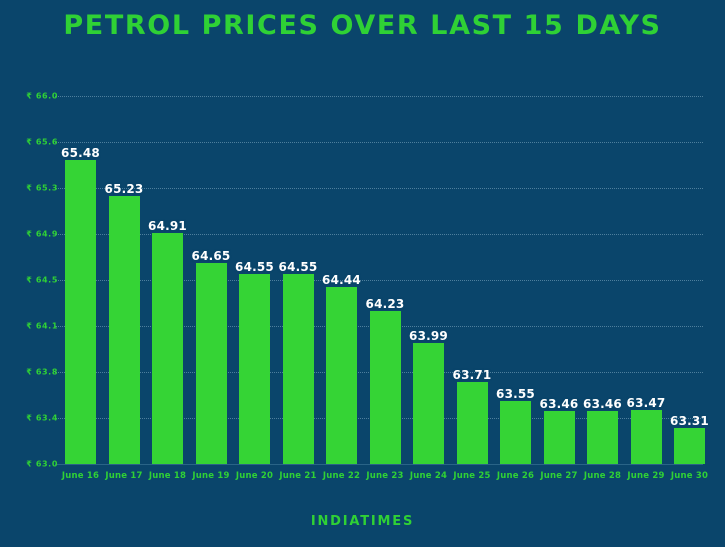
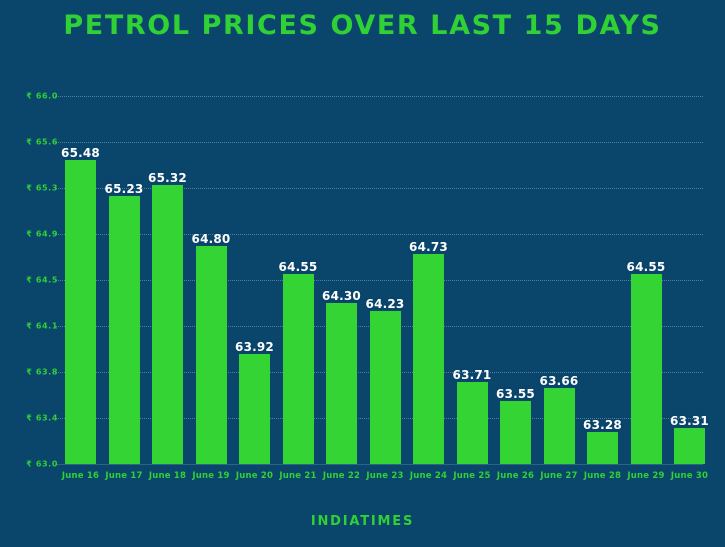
June 18: 64.91 -> 65.32
June 19: 64.65 -> 64.80
June 20: 64.55 -> 63.92
June 22: 64.44 -> 64.30
June 24: 63.99 -> 64.73
June 27: 63.46 -> 63.66
June 28: 63.46 -> 63.28
June 29: 63.47 -> 64.55
